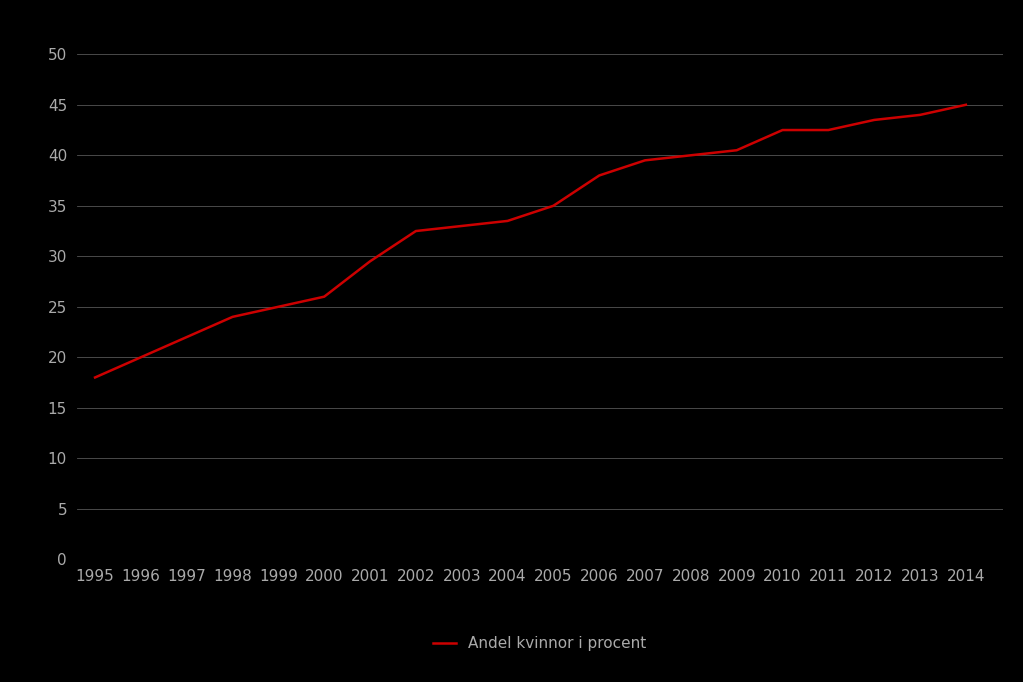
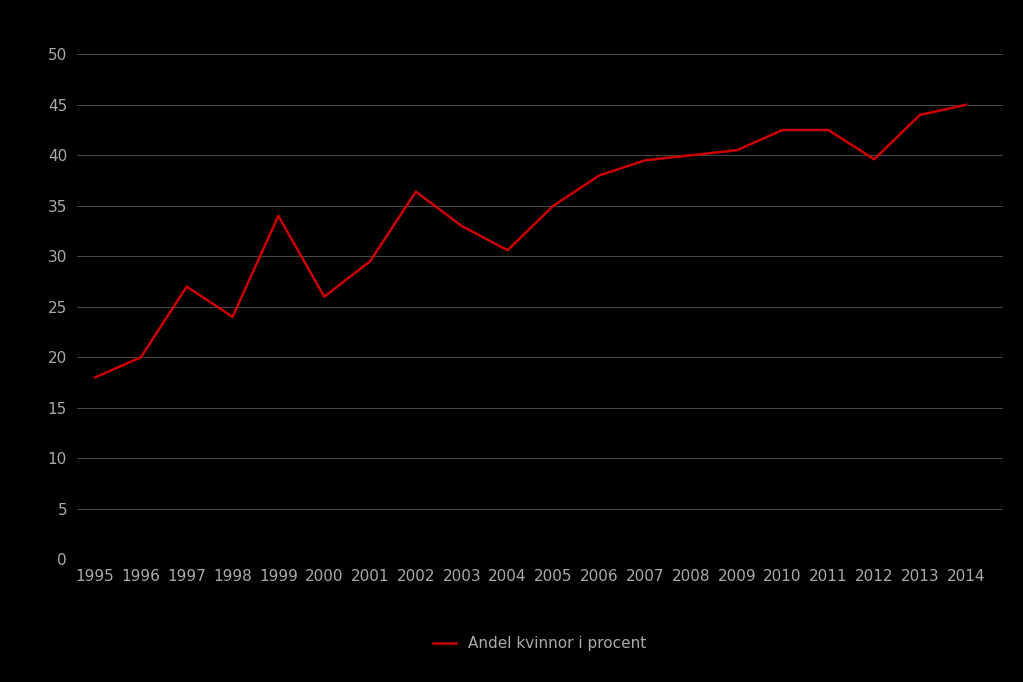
1997: 22.0 -> 27.0
1999: 25.0 -> 34.0
2002: 32.5 -> 36.4
2004: 33.5 -> 30.6
2012: 43.5 -> 39.6
